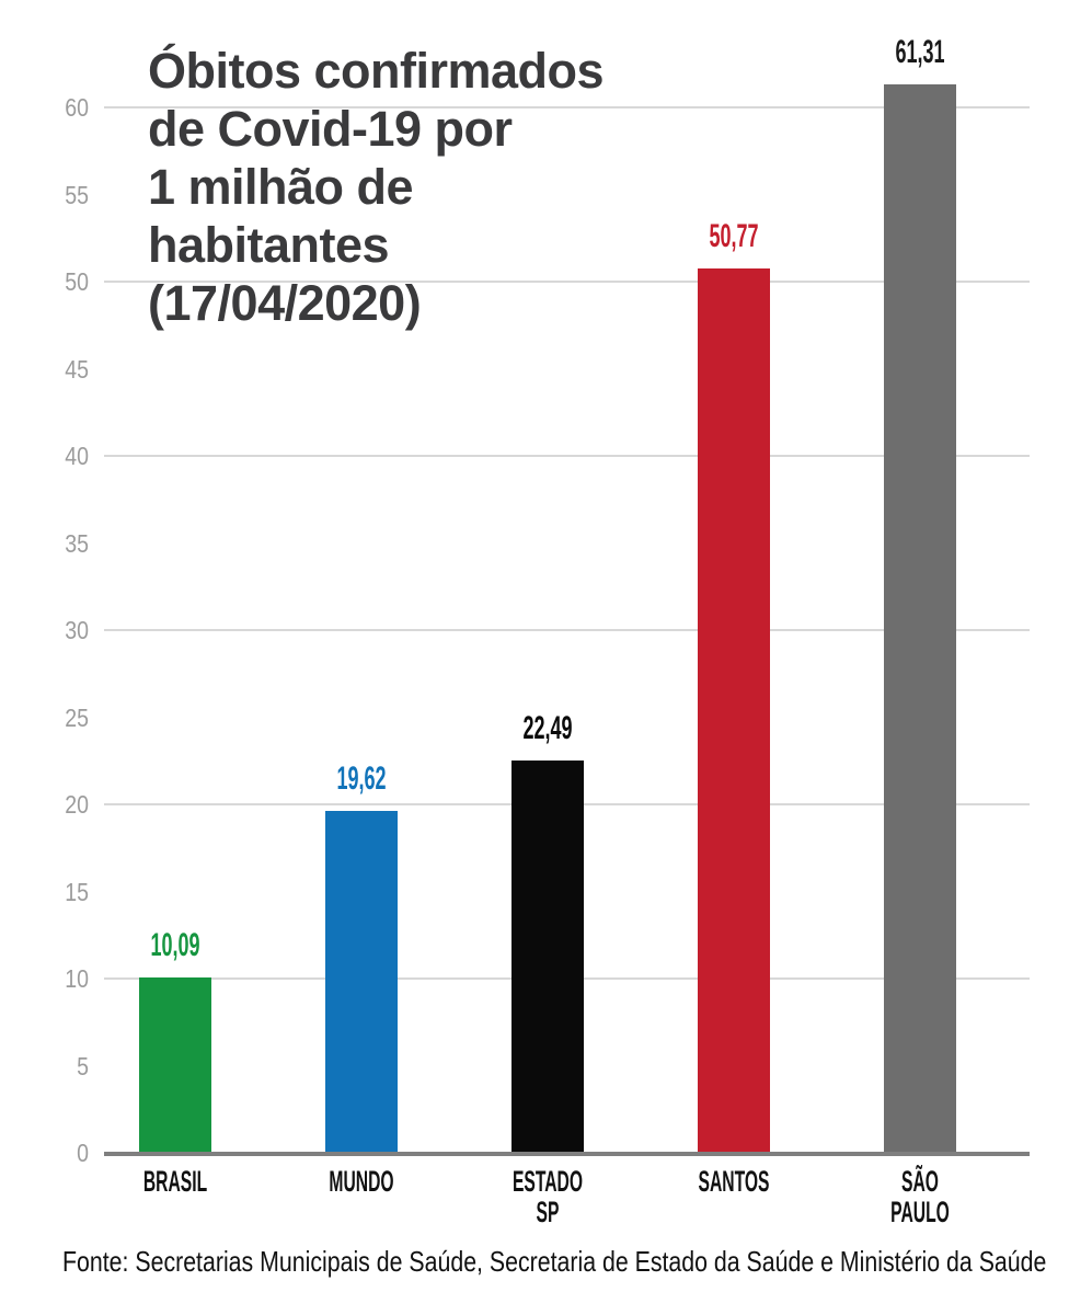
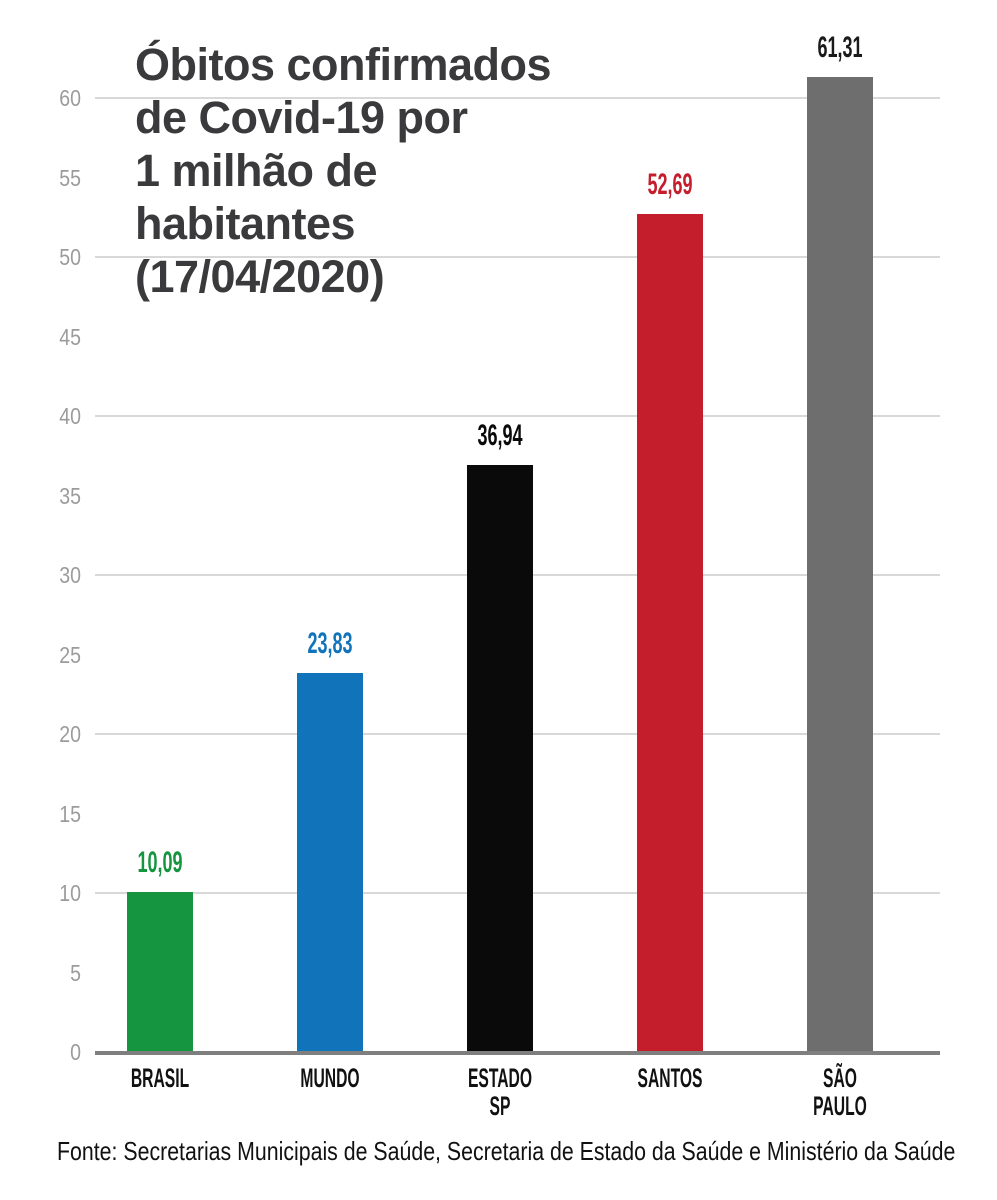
MUNDO: 19,62 -> 23,83
ESTADO SP: 22,49 -> 36,94
SANTOS: 50,77 -> 52,69
